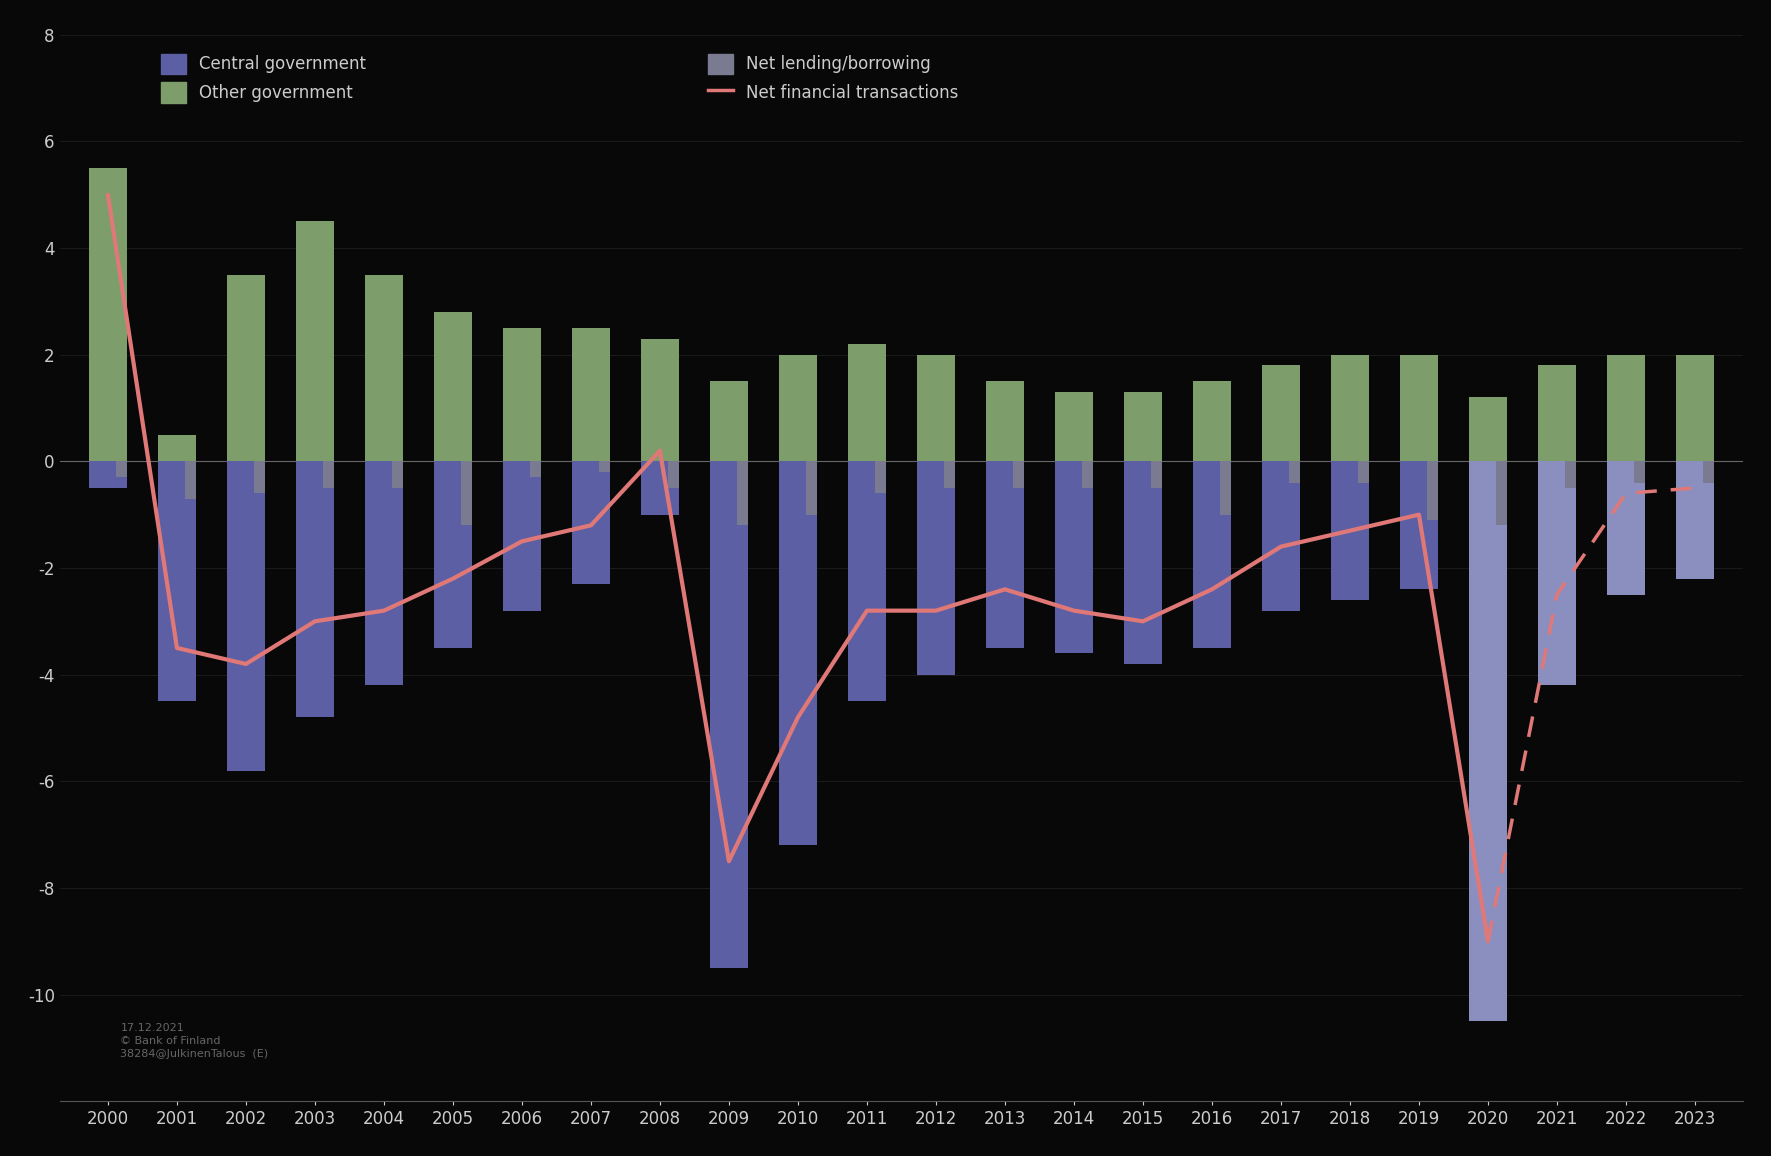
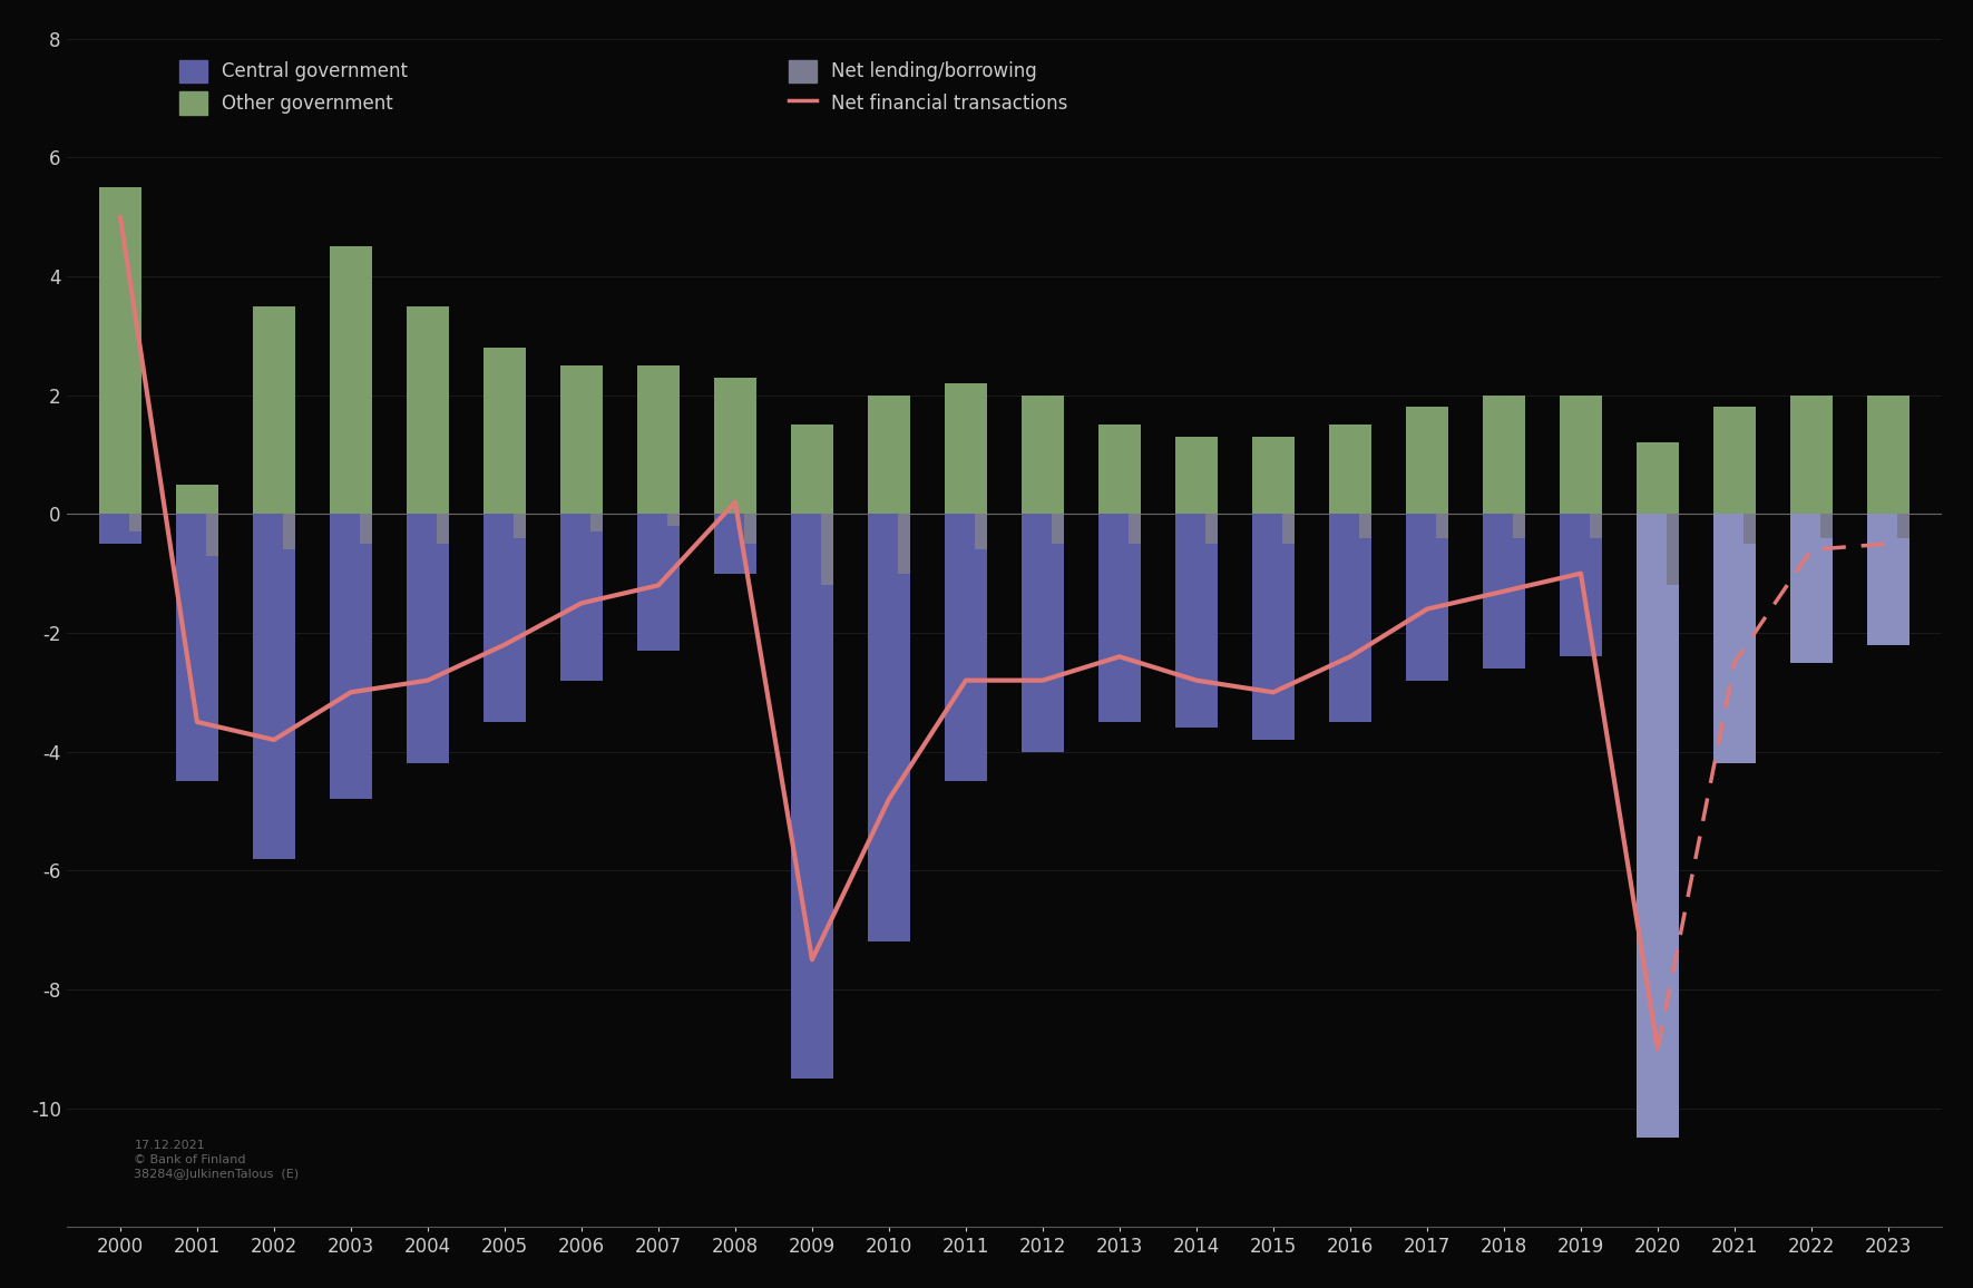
Net lending/borrowing/2005: -1.2 -> -0.4
Net lending/borrowing/2016: -1.0 -> -0.4
Net lending/borrowing/2019: -1.1 -> -0.4
